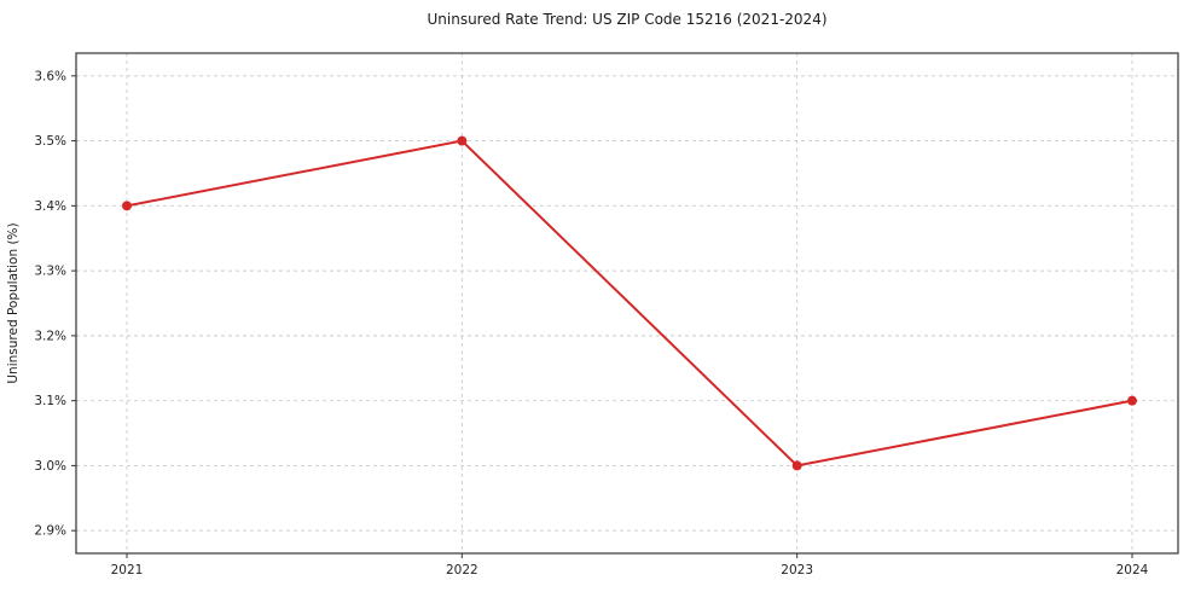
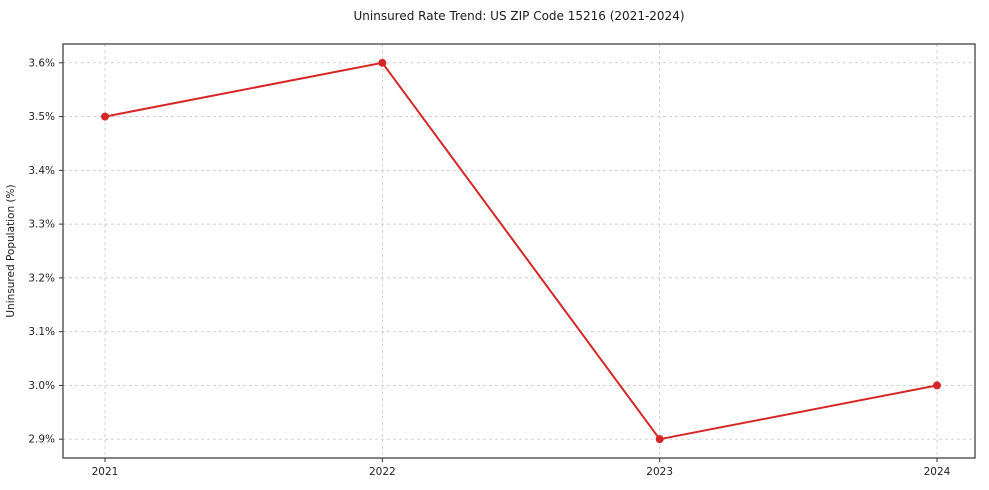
2021: 3.4% -> 3.5%
2022: 3.5% -> 3.6%
2023: 3.0% -> 2.9%
2024: 3.1% -> 3.0%
